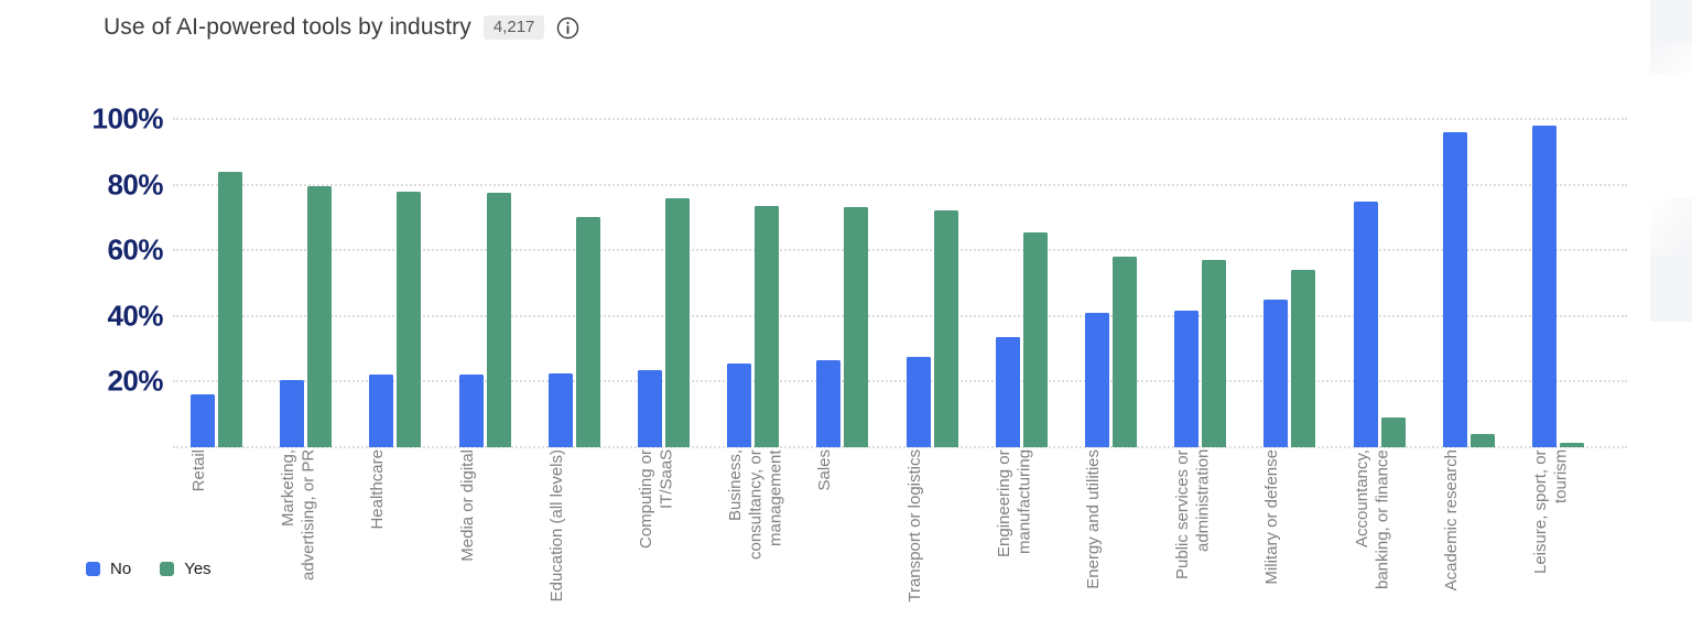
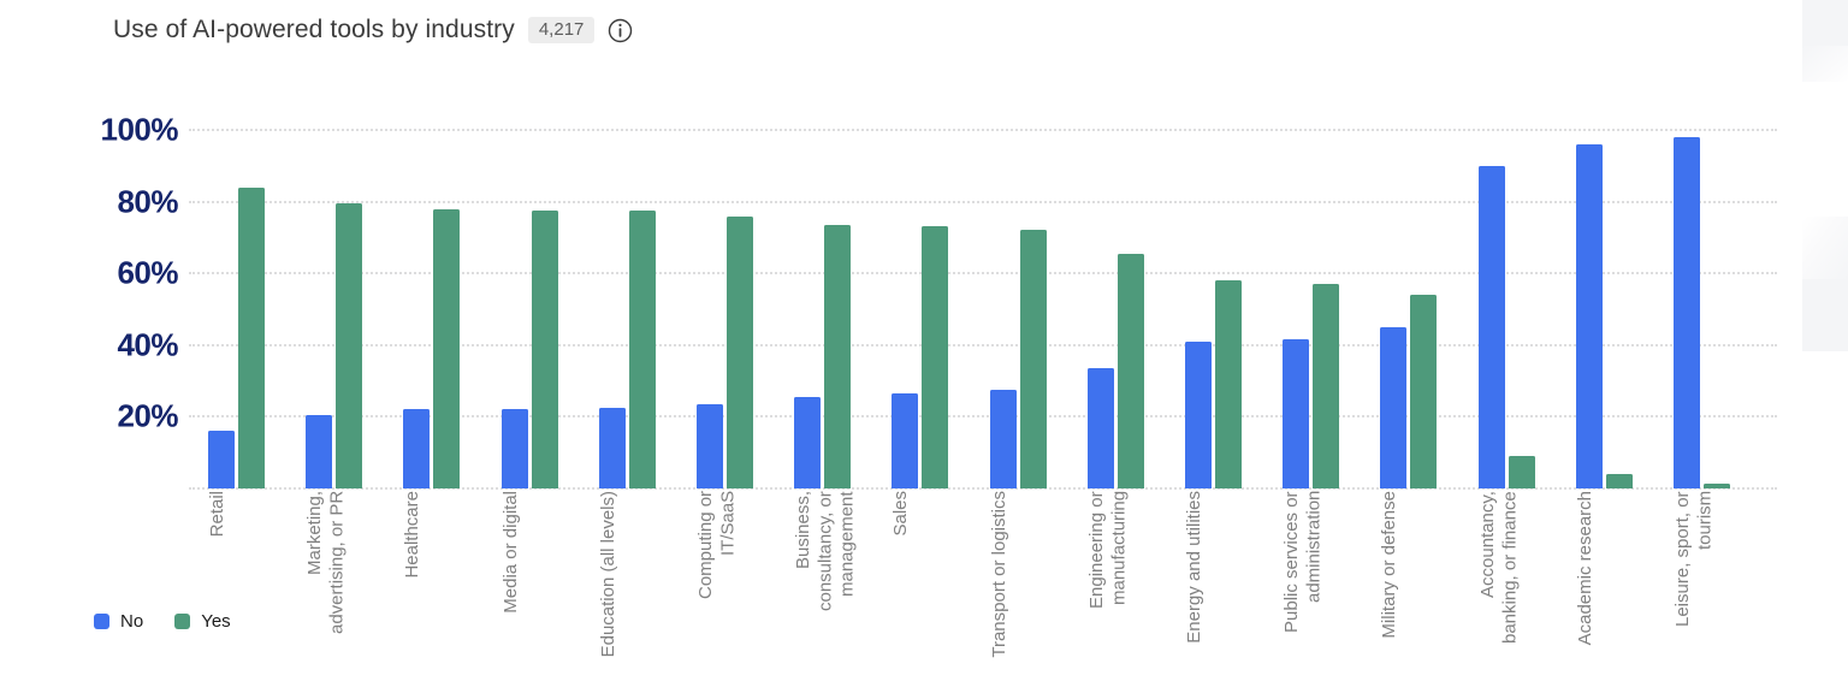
Yes/Education (all levels): 70% -> 78%
No/Accountancy, banking, or finance: 75% -> 90%
